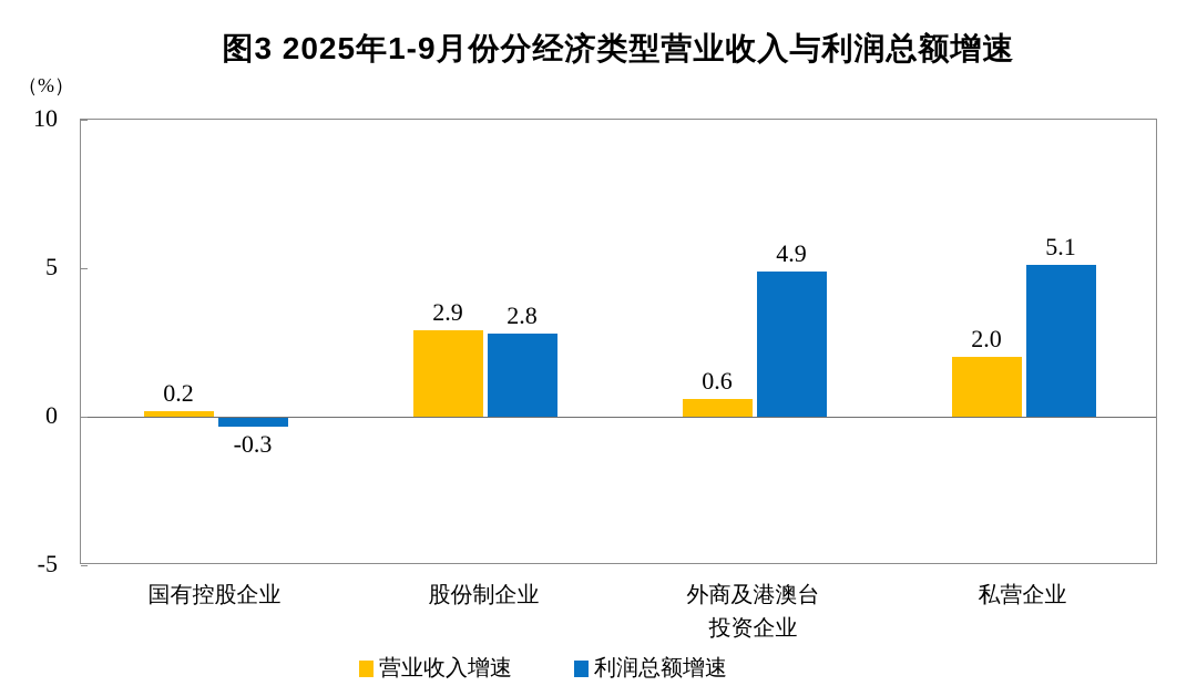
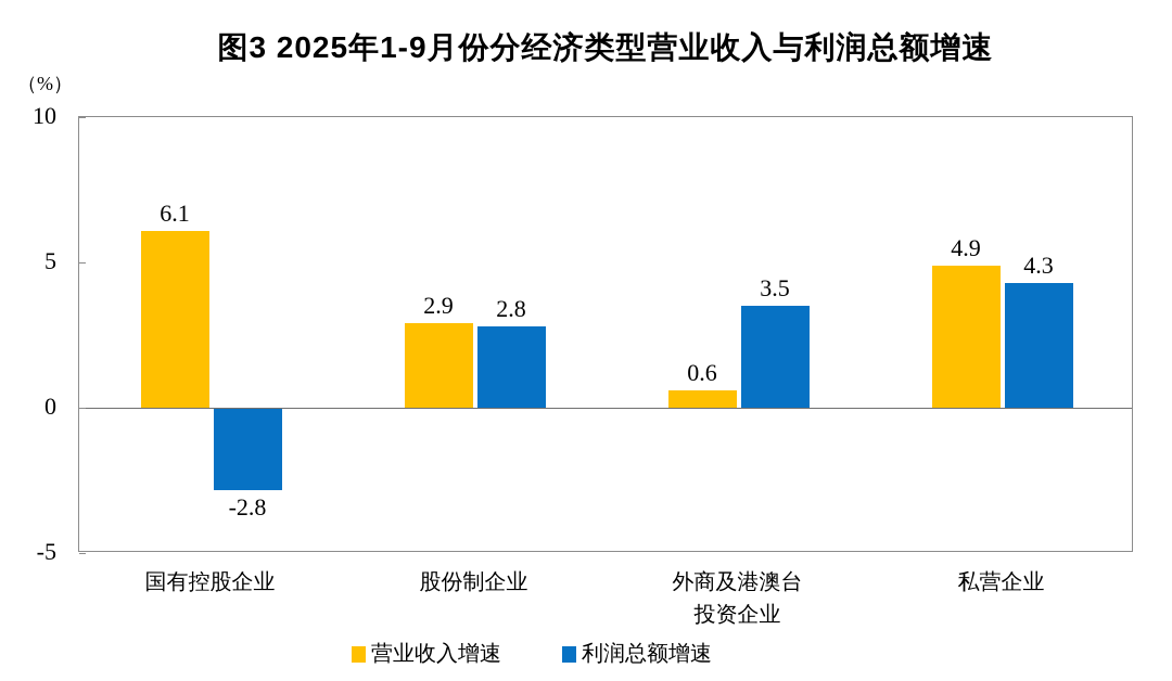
营业收入增速/国有控股企业: 0.2 -> 6.1
利润总额增速/国有控股企业: -0.3 -> -2.8
利润总额增速/外商及港澳台 投资企业: 4.9 -> 3.5
营业收入增速/私营企业: 2.0 -> 4.9
利润总额增速/私营企业: 5.1 -> 4.3
